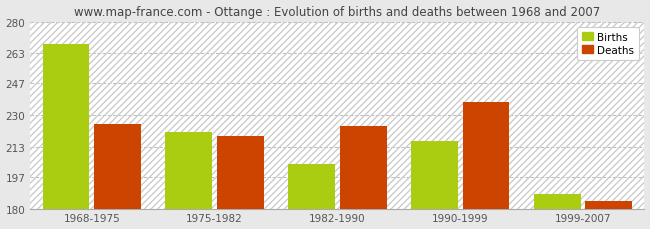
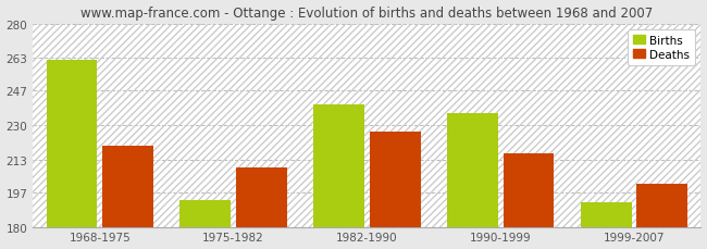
Births/1968-1975: 268 -> 262
Deaths/1968-1975: 225 -> 220
Births/1975-1982: 221 -> 193
Deaths/1975-1982: 219 -> 209
Births/1982-1990: 204 -> 240
Deaths/1982-1990: 224 -> 227
Births/1990-1999: 216 -> 236
Deaths/1990-1999: 237 -> 216
Births/1999-2007: 188 -> 192
Deaths/1999-2007: 184 -> 201
